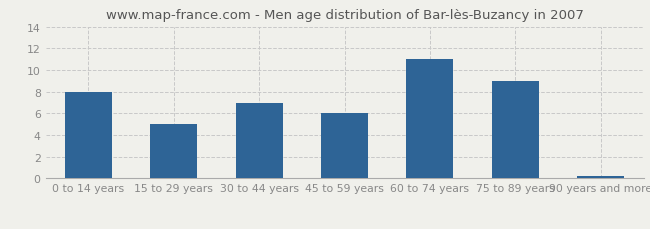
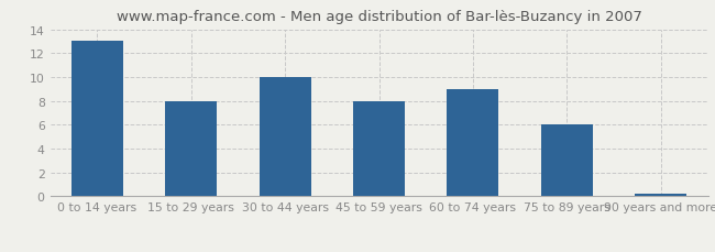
0 to 14 years: 8.0 -> 13.0
15 to 29 years: 5.0 -> 8.0
30 to 44 years: 7.0 -> 10.0
45 to 59 years: 6.0 -> 8.0
60 to 74 years: 11.0 -> 9.0
75 to 89 years: 9.0 -> 6.0
